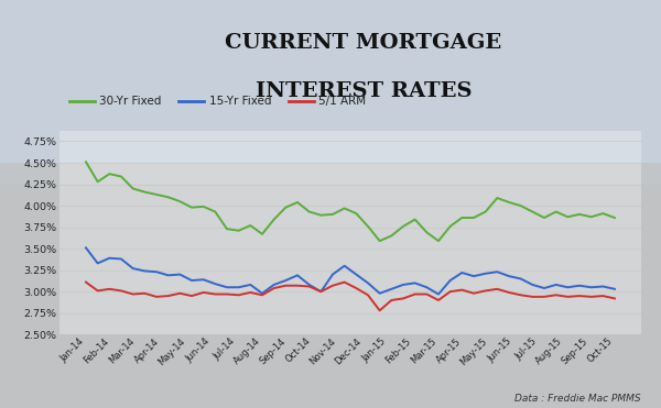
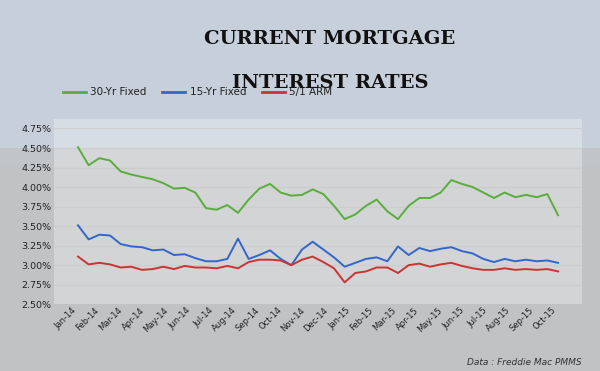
15-Yr Fixed/Aug-14: 2.98% -> 3.34%
15-Yr Fixed/Mar-15: 2.97% -> 3.24%
30-Yr Fixed/Oct-15: 3.86% -> 3.64%
